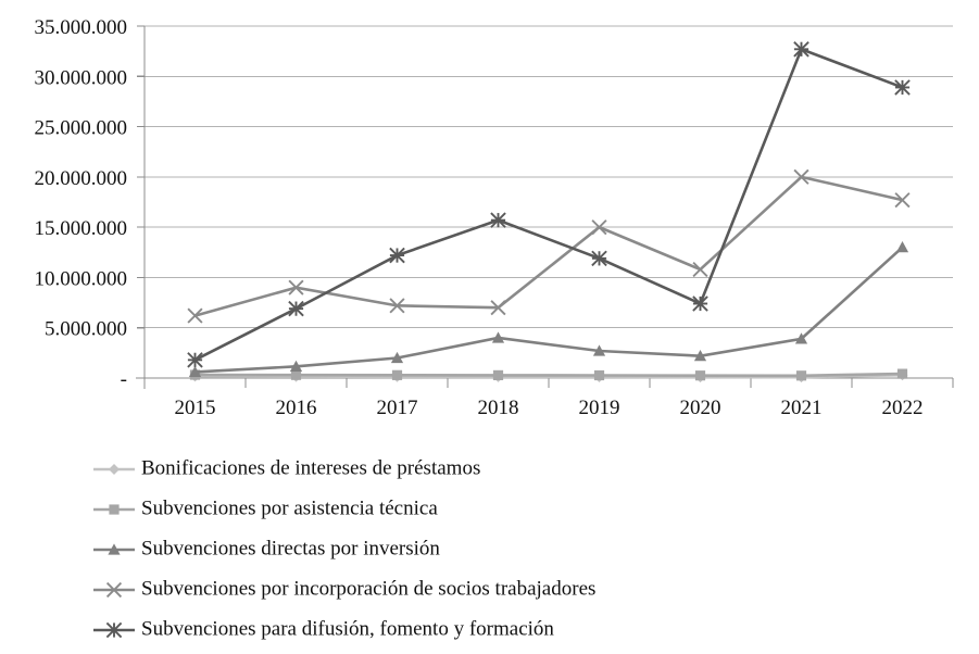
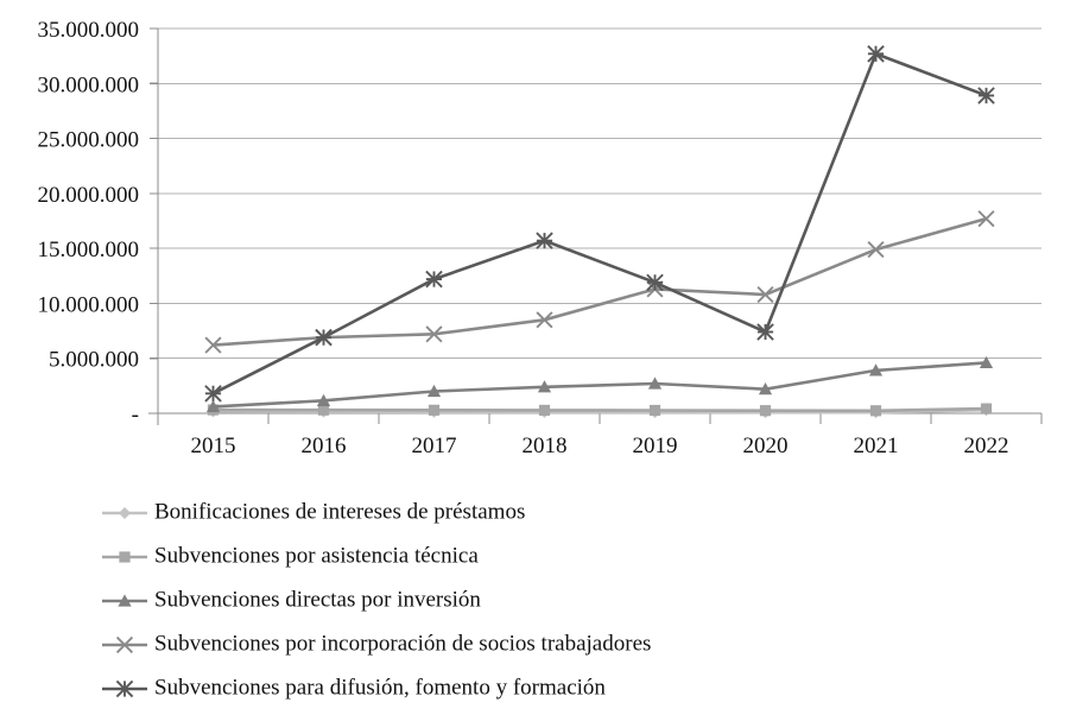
Subvenciones por incorporación de socios trabajadores/2016: 9000000 -> 7000000
Subvenciones directas por inversión/2018: 4000000 -> 2000000
Subvenciones por incorporación de socios trabajadores/2018: 7000000 -> 8000000
Subvenciones por incorporación de socios trabajadores/2019: 15000000 -> 11000000
Subvenciones por incorporación de socios trabajadores/2021: 20000000 -> 15000000
Subvenciones directas por inversión/2022: 13000000 -> 5000000
